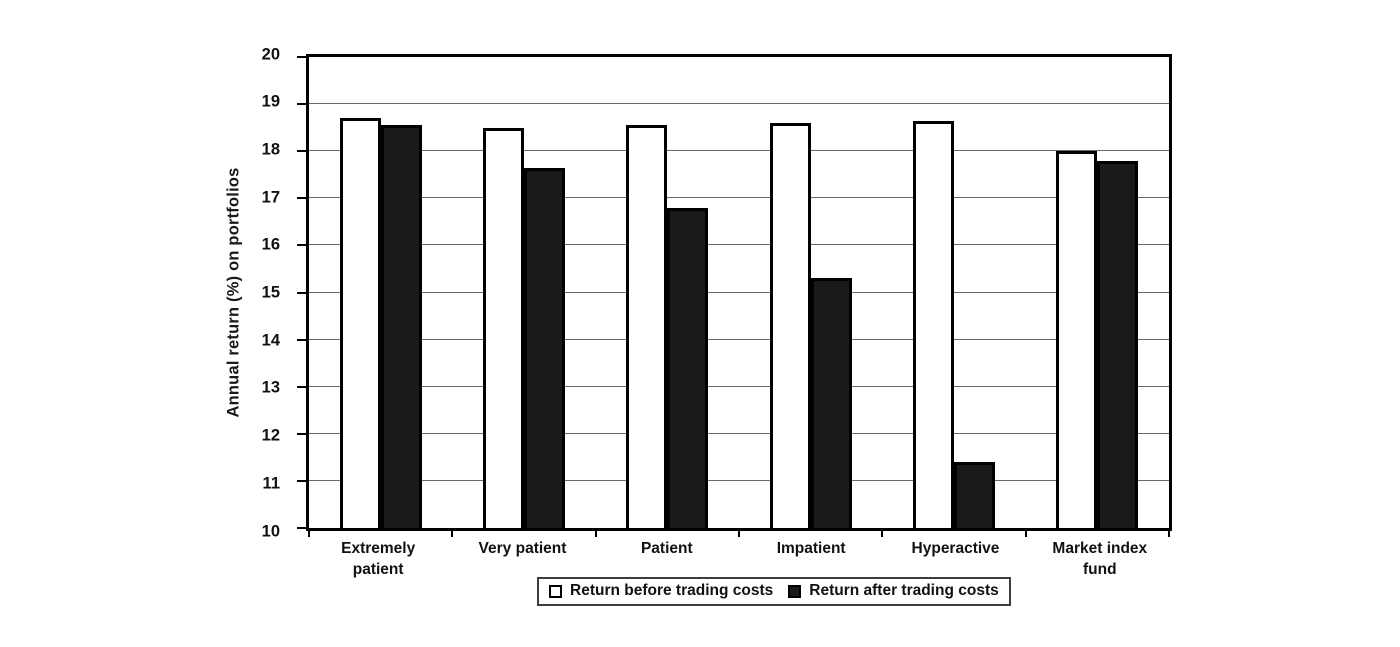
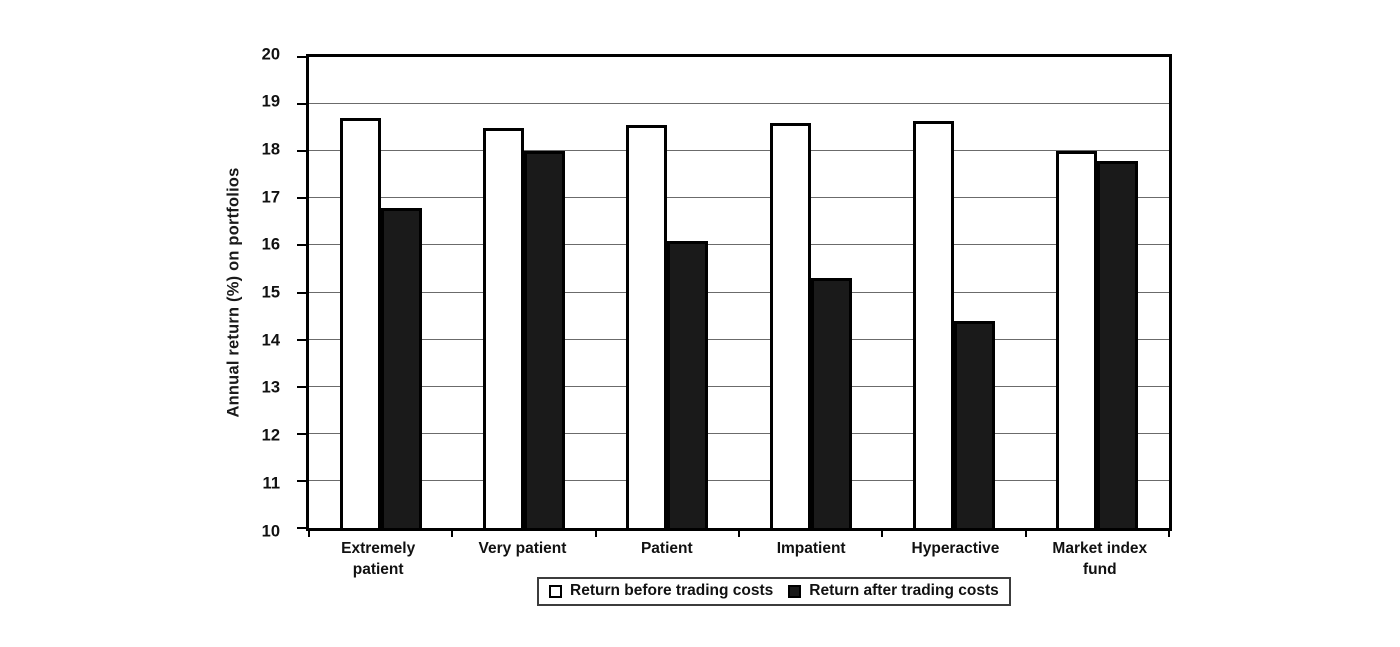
Return after trading costs/Extremely patient: 18.6 -> 16.8
Return after trading costs/Very patient: 17.6 -> 18.0
Return after trading costs/Patient: 16.8 -> 16.1
Return after trading costs/Hyperactive: 11.4 -> 14.4
